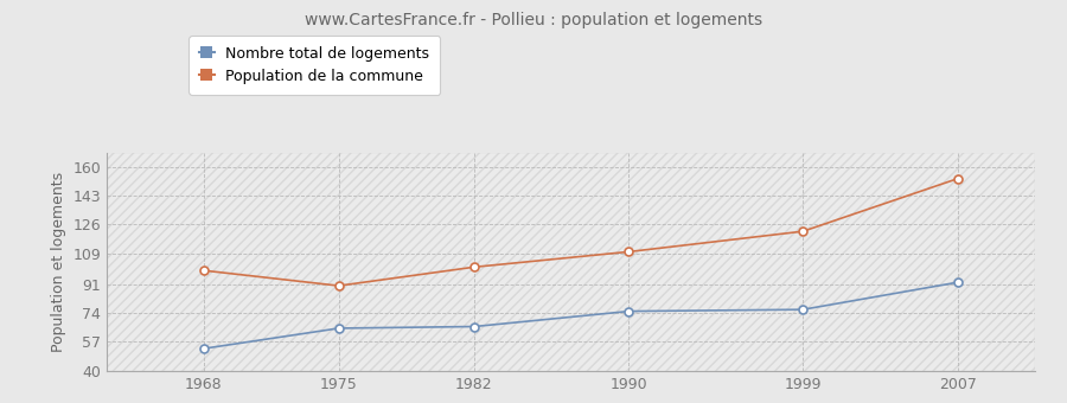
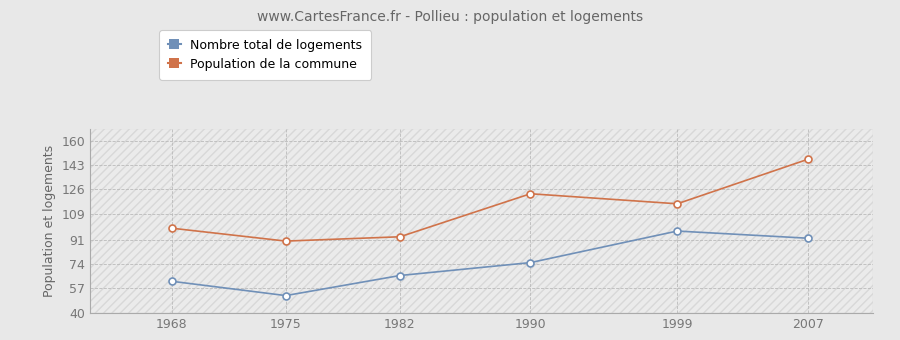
Nombre total de logements/1968: 53 -> 62
Nombre total de logements/1975: 65 -> 52
Population de la commune/1982: 101 -> 93
Population de la commune/1990: 110 -> 123
Nombre total de logements/1999: 76 -> 97
Population de la commune/1999: 122 -> 116
Population de la commune/2007: 153 -> 147
